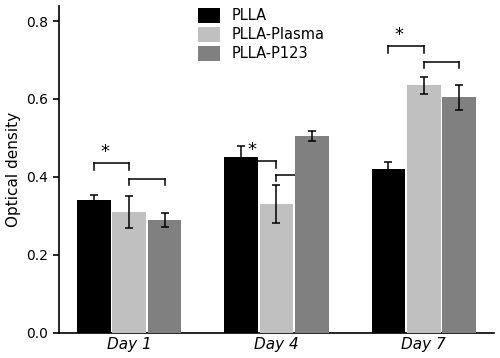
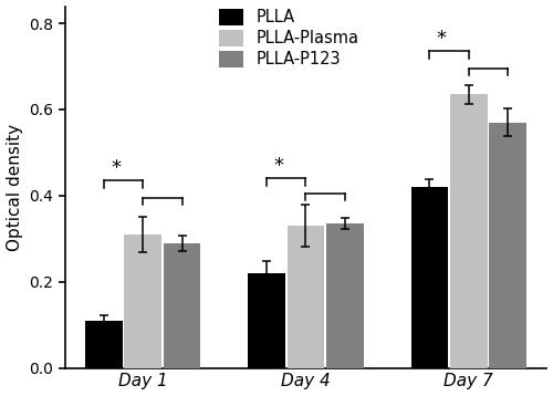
PLLA/Day 1: 0.34 -> 0.11
PLLA/Day 4: 0.45 -> 0.22
PLLA-P123/Day 4: 0.505 -> 0.335
PLLA-P123/Day 7: 0.605 -> 0.570
